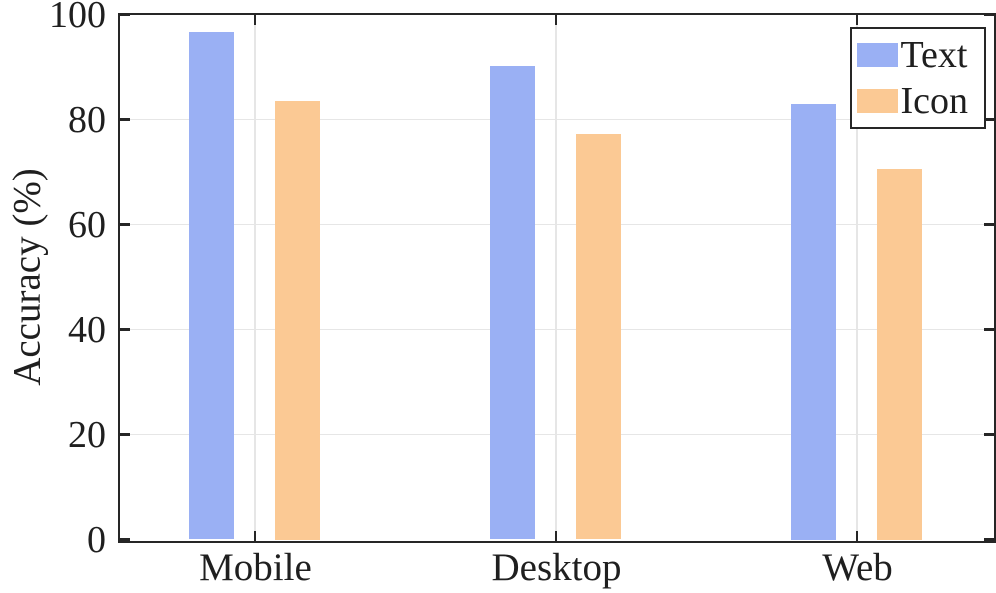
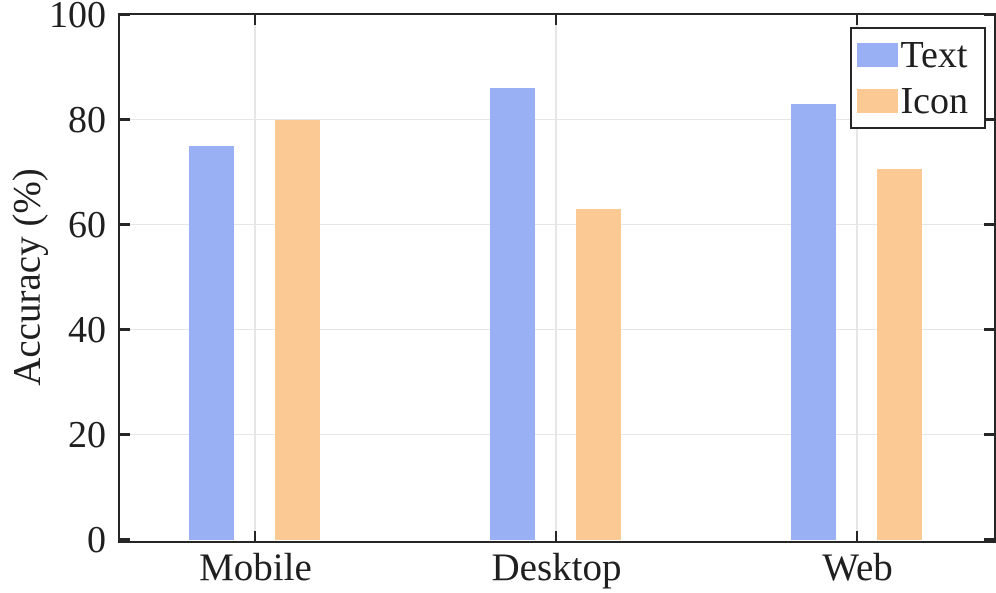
Text/Mobile: 97 -> 75
Icon/Mobile: 84 -> 80
Text/Desktop: 90 -> 86
Icon/Desktop: 77 -> 63
